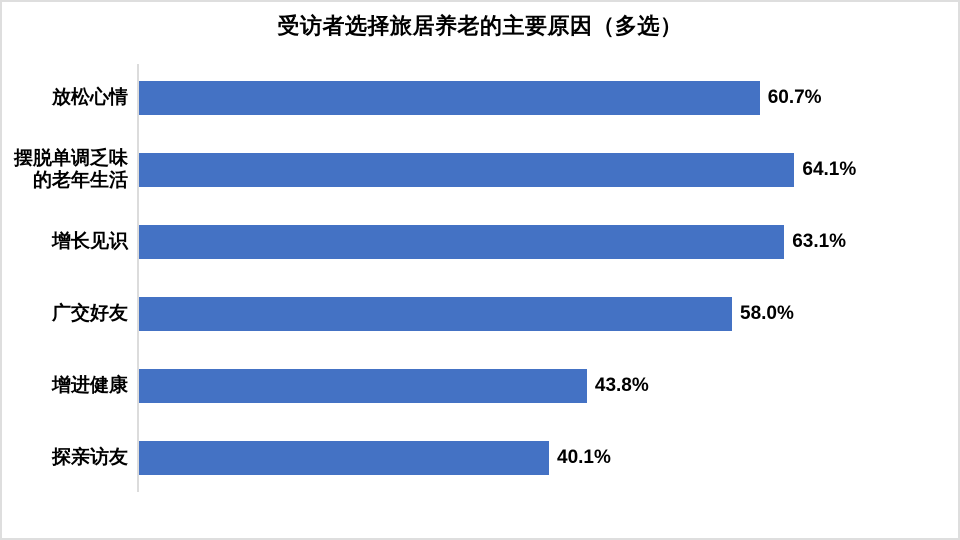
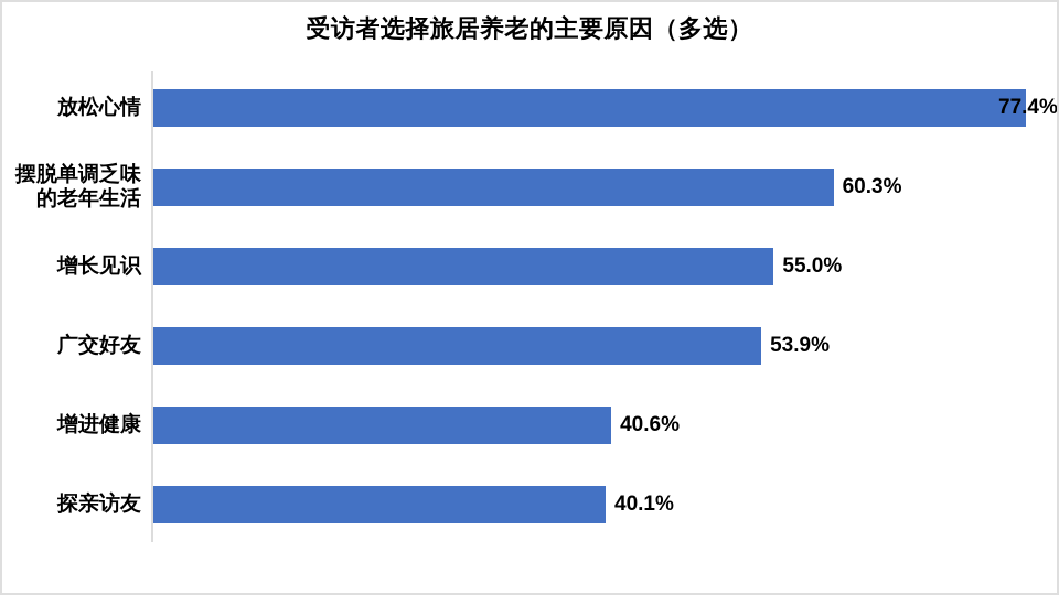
放松心情: 60.7% -> 77.4%
摆脱单调乏味 的老年生活: 64.1% -> 60.3%
增长见识: 63.1% -> 55.0%
广交好友: 58.0% -> 53.9%
增进健康: 43.8% -> 40.6%
